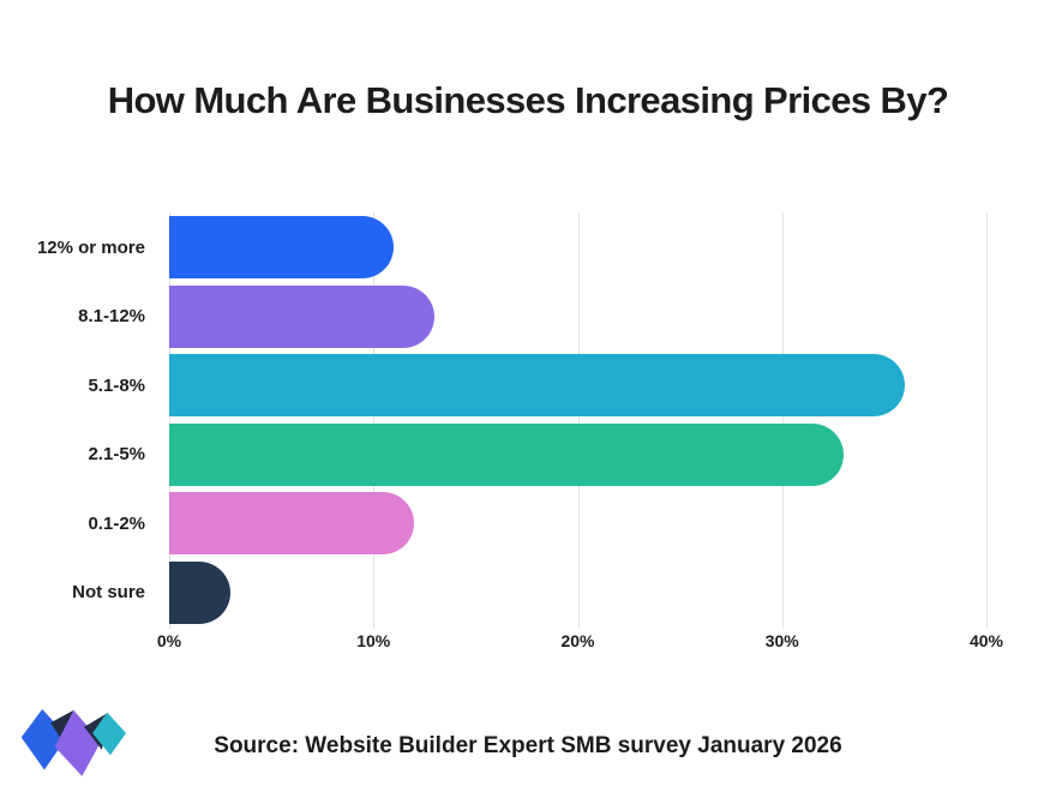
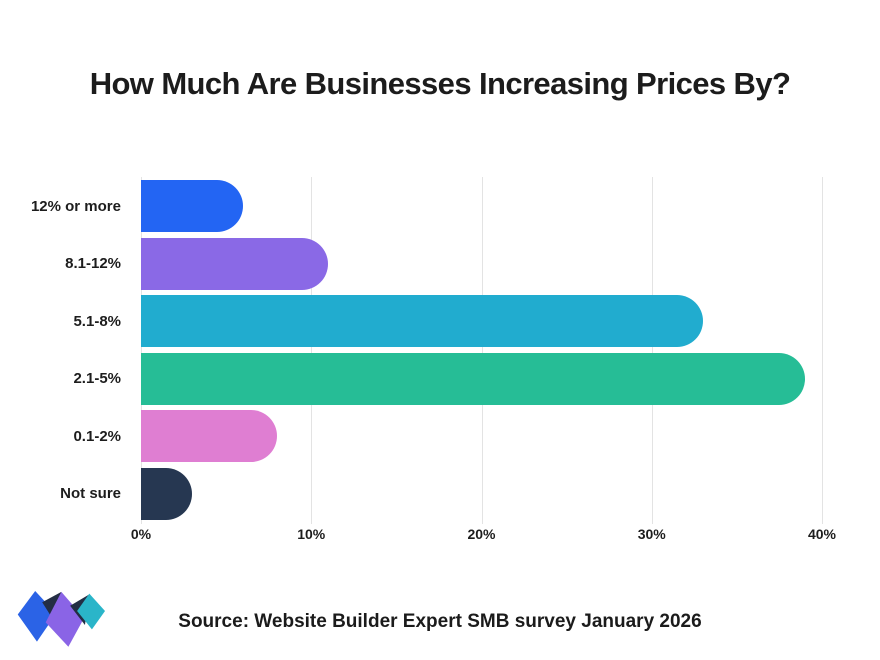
12% or more: 11% -> 6%
8.1-12%: 13% -> 11%
5.1-8%: 36% -> 33%
2.1-5%: 33% -> 39%
0.1-2%: 12% -> 8%
